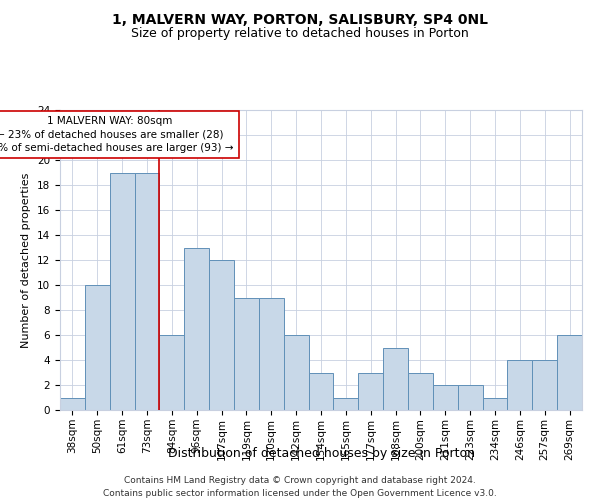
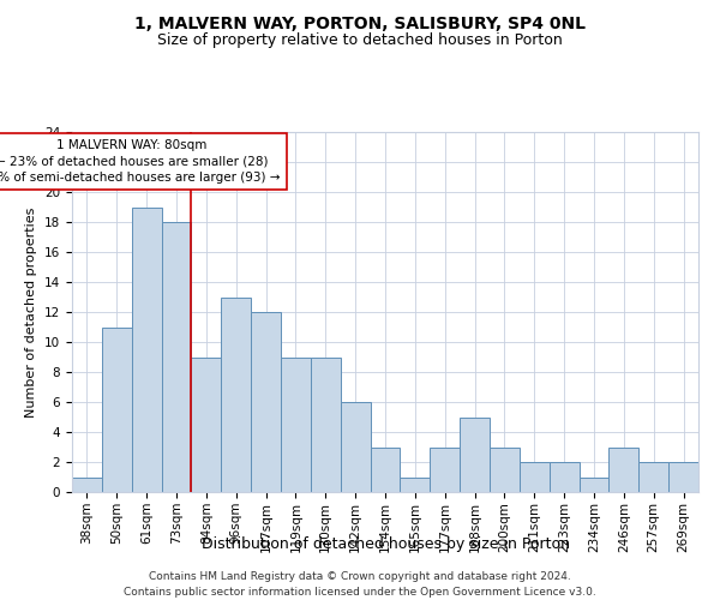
50sqm: 10 -> 11
73sqm: 19 -> 18
84sqm: 6 -> 9
246sqm: 4 -> 3
257sqm: 4 -> 2
269sqm: 6 -> 2
